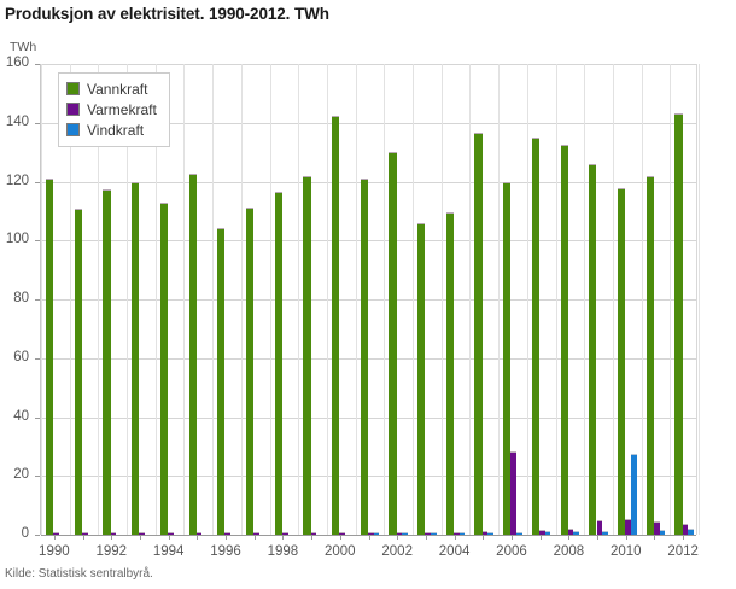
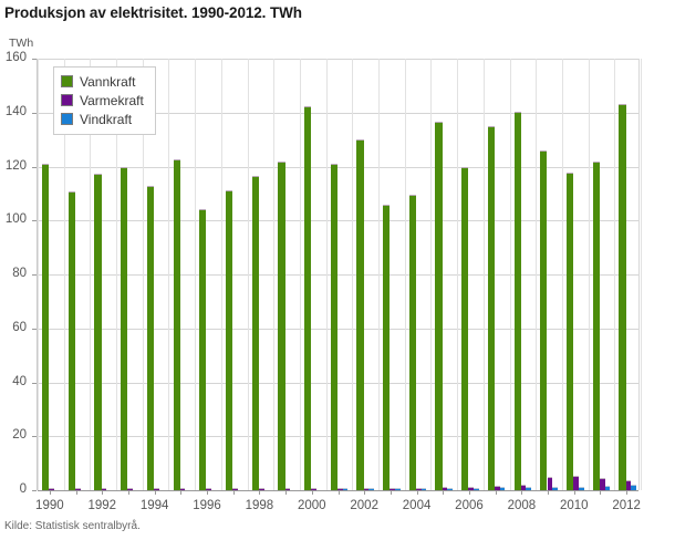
Varmekraft/2006: 28 -> 1
Vannkraft/2008: 132 -> 140
Vindkraft/2010: 27 -> 1
